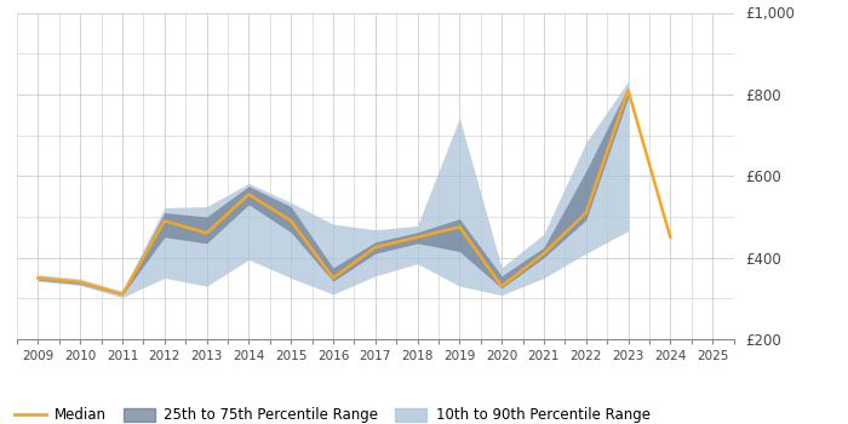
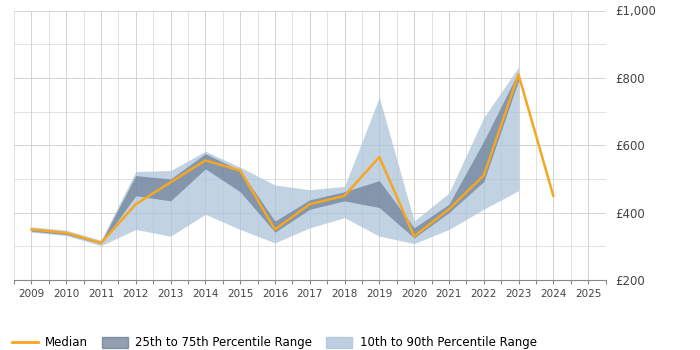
Median/2012: £490 -> £425
Median/2013: £460 -> £490
Median/2015: £490 -> £525
Median/2019: £475 -> £565
